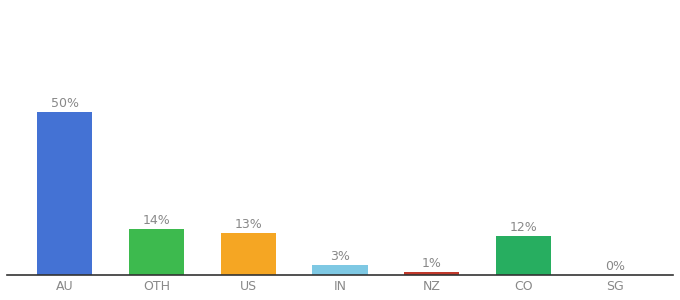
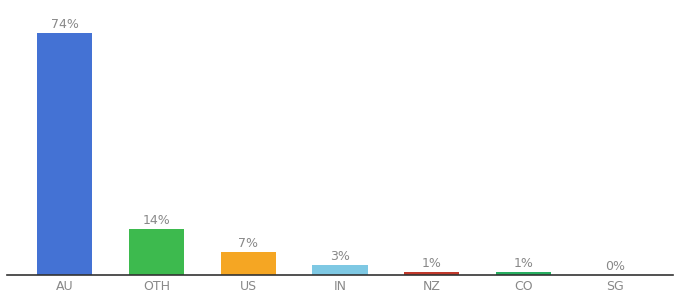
AU: 50% -> 74%
US: 13% -> 7%
CO: 12% -> 1%
